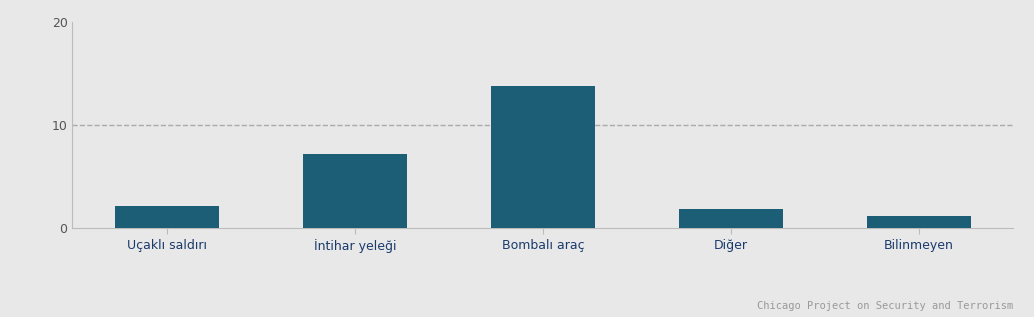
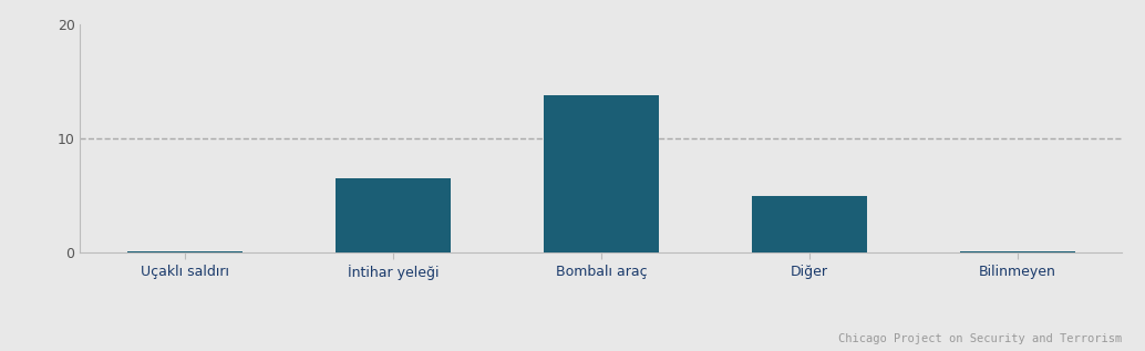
Uçaklı saldırı: 2.2 -> 0.1
İntihar yeleği: 7.2 -> 6.5
Diğer: 1.9 -> 5.0
Bilinmeyen: 1.2 -> 0.1
